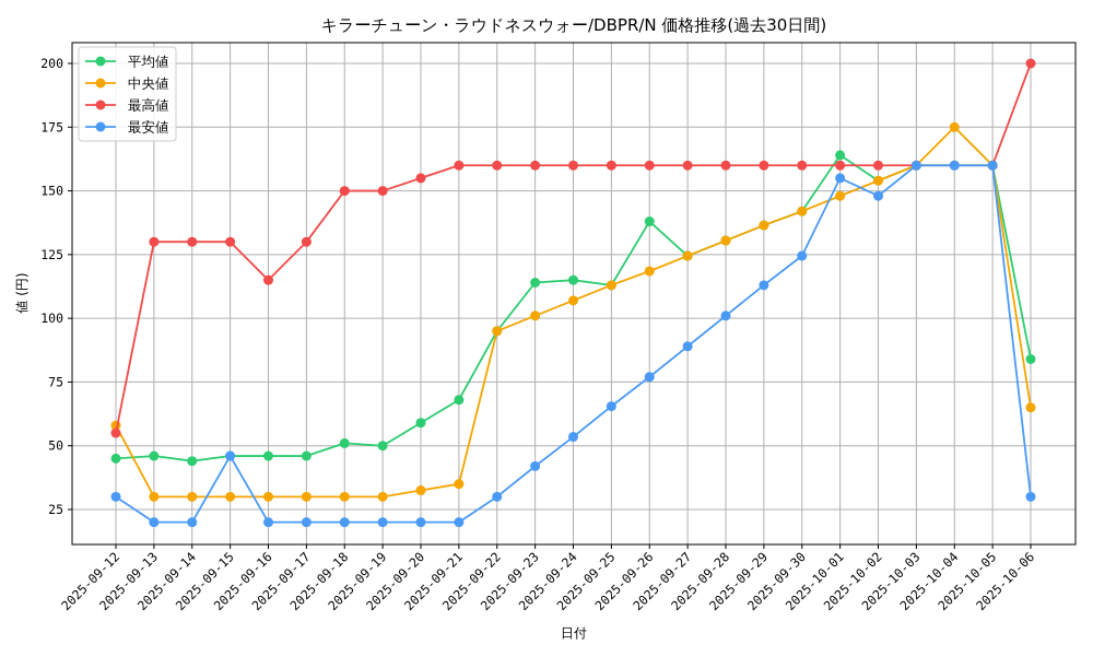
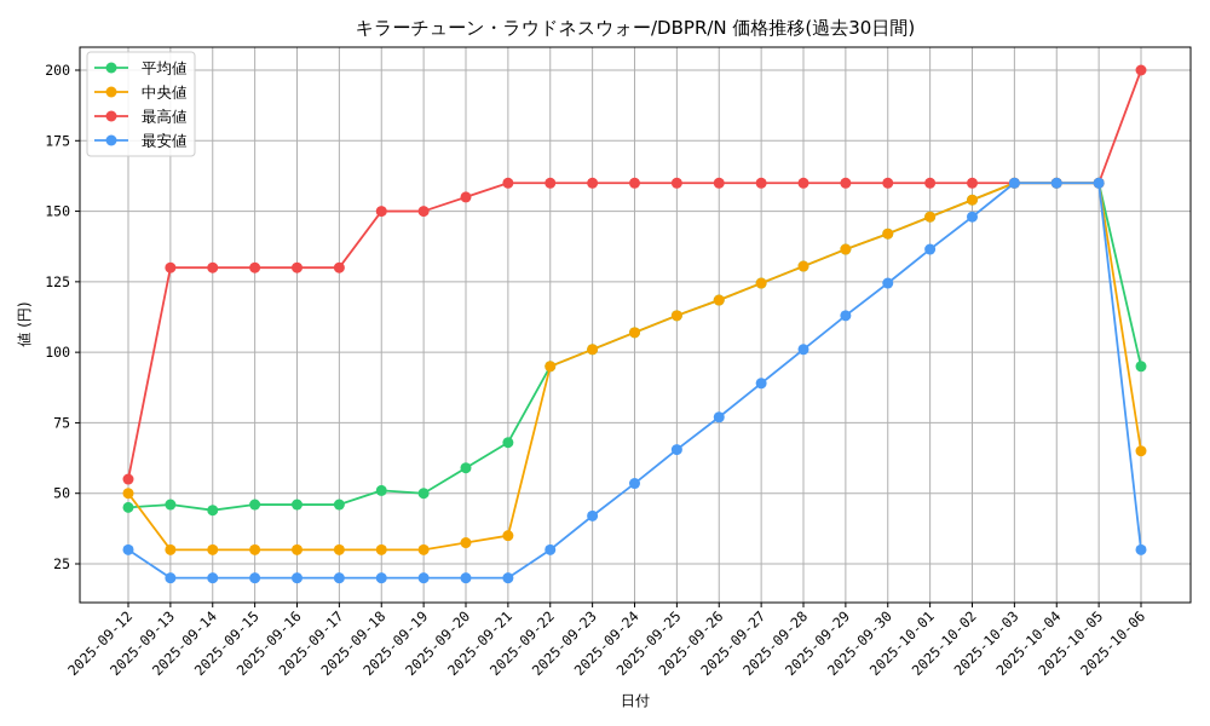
中央値/2025-09-12: 58 -> 50
最安値/2025-09-15: 46 -> 20
最高値/2025-09-16: 115 -> 130
平均値/2025-09-23: 114 -> 101
平均値/2025-09-24: 115 -> 107
平均値/2025-09-26: 138 -> 118
平均値/2025-10-01: 164 -> 148
最安値/2025-10-01: 155 -> 136
中央値/2025-10-04: 175 -> 160
平均値/2025-10-06: 84 -> 95
